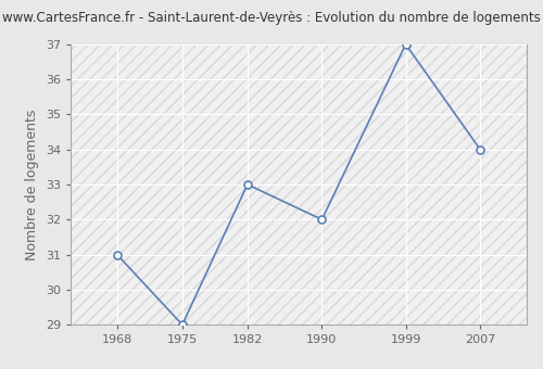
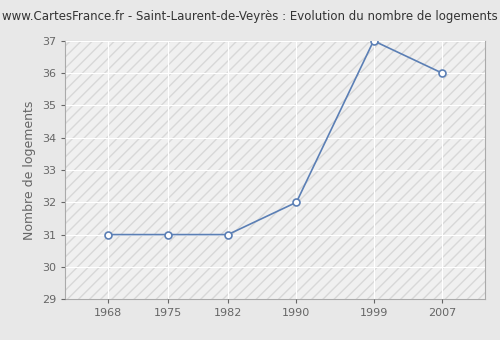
1975: 29 -> 31
1982: 33 -> 31
2007: 34 -> 36
